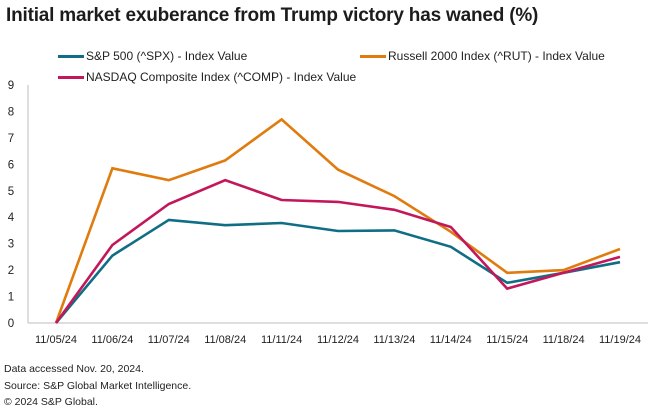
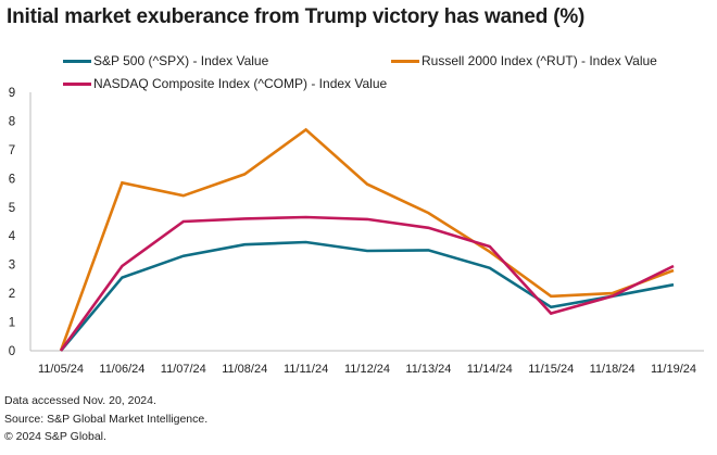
S&P 500 (^SPX) - Index Value/11/07/24: 3.9 -> 3.3
NASDAQ Composite Index (^COMP) - Index Value/11/08/24: 5.4 -> 4.6
NASDAQ Composite Index (^COMP) - Index Value/11/19/24: 2.5 -> 3.0
